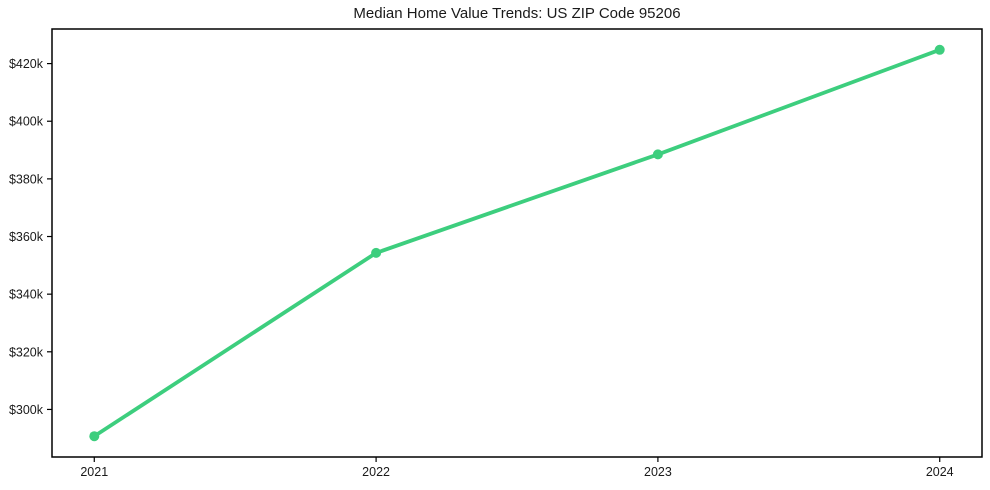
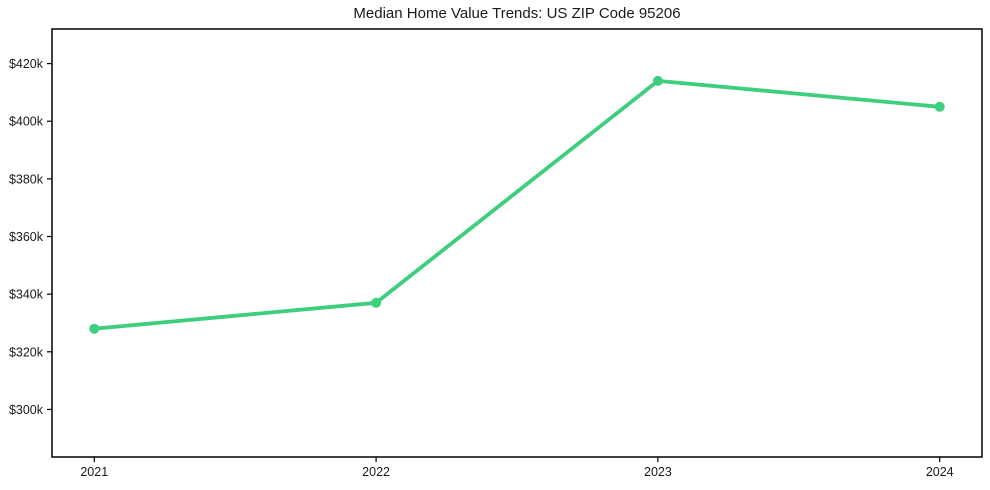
2021: $291k -> $328k
2022: $354k -> $337k
2023: $388k -> $414k
2024: $425k -> $405k
